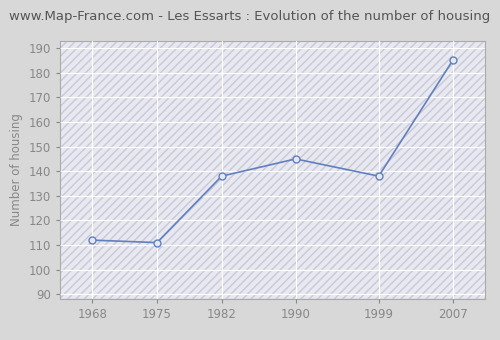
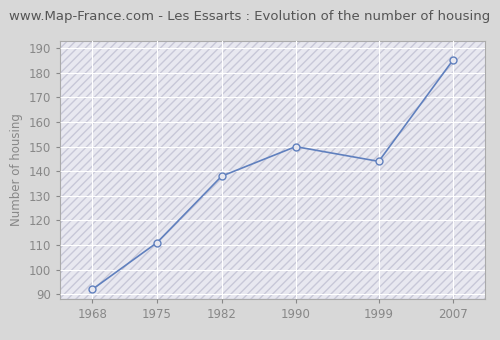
1968: 112 -> 92
1990: 145 -> 150
1999: 138 -> 144
